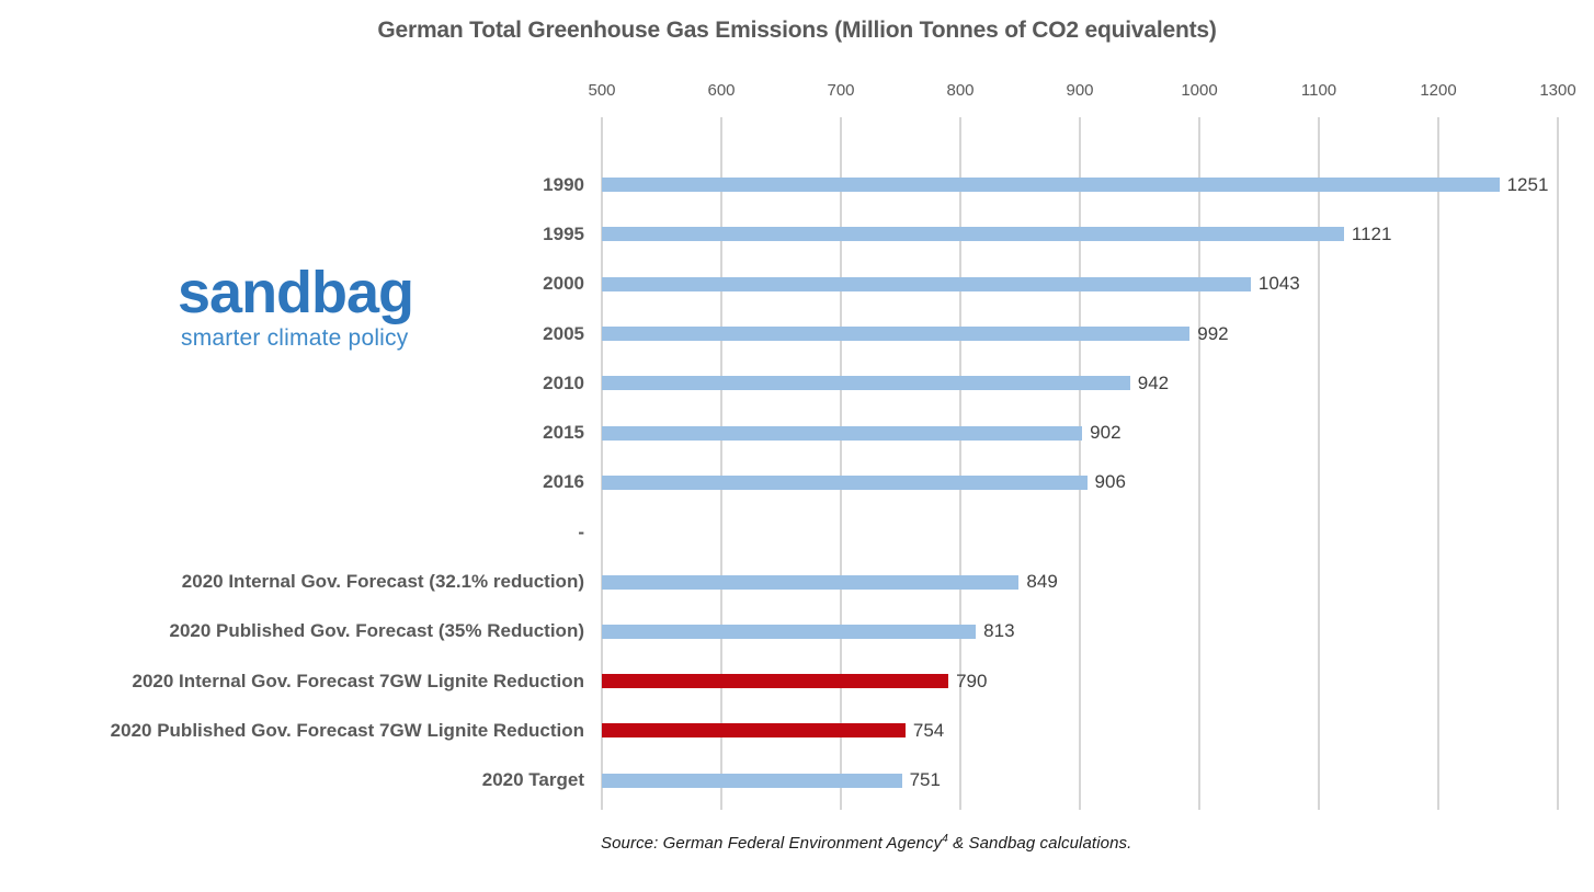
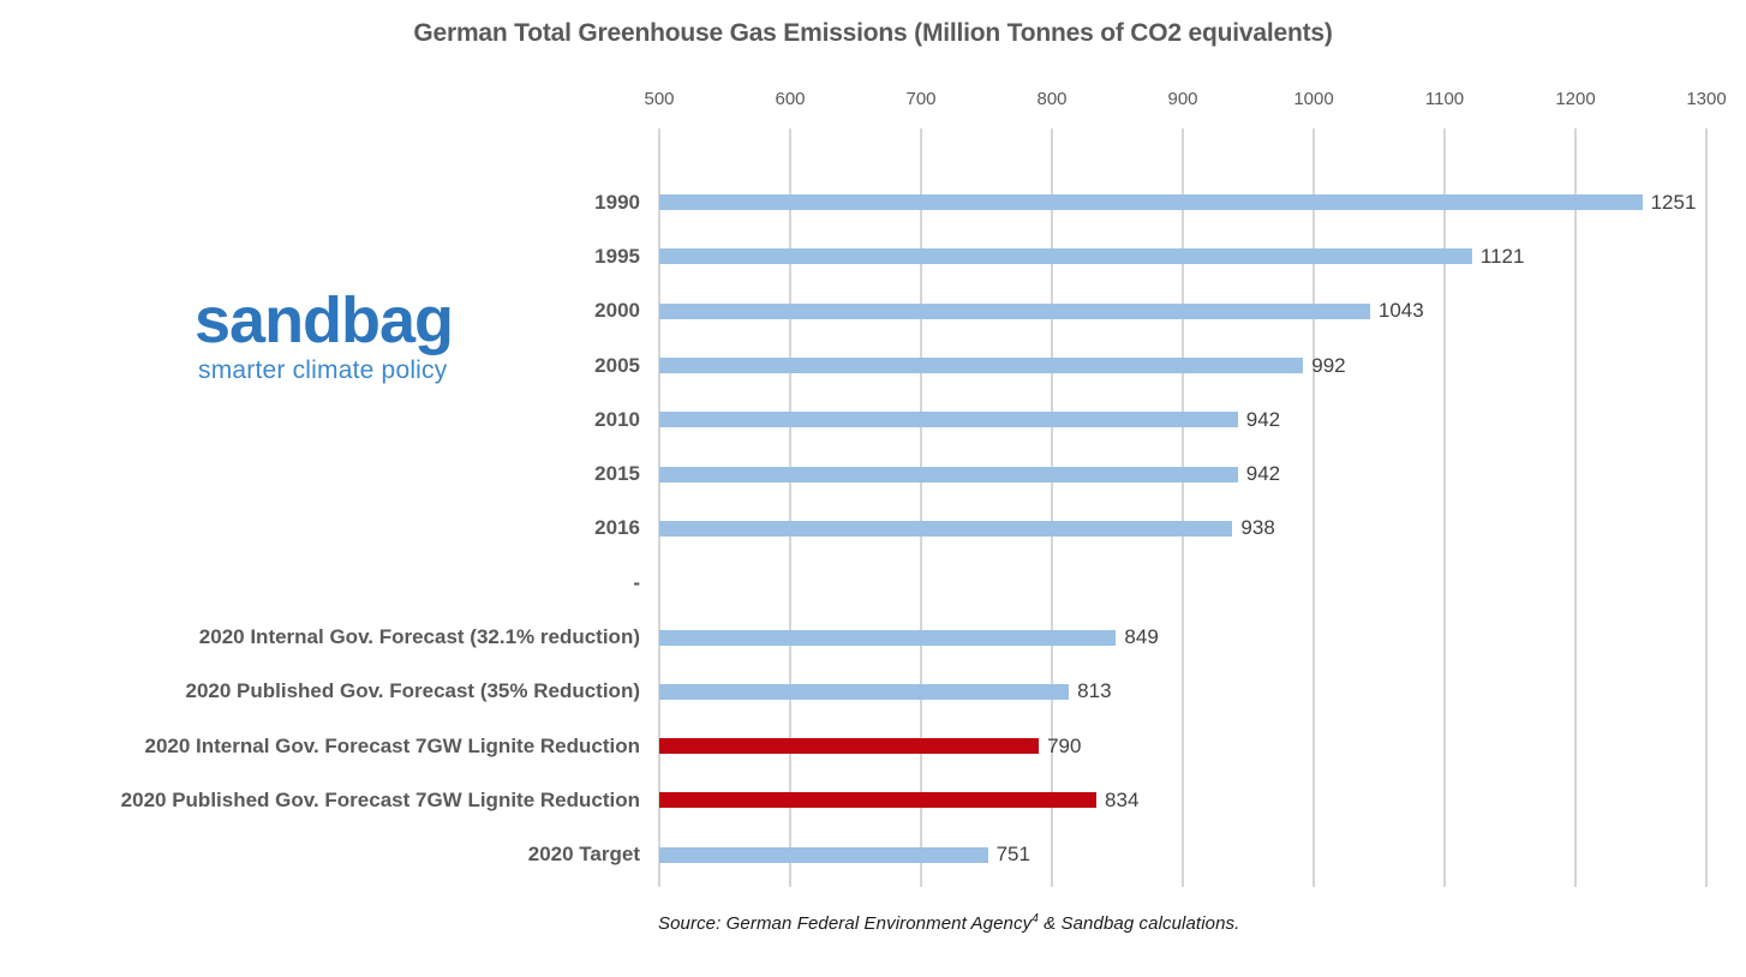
2015: 902 -> 942
2016: 906 -> 938
2020 Published Gov. Forecast 7GW Lignite Reduction: 754 -> 834
